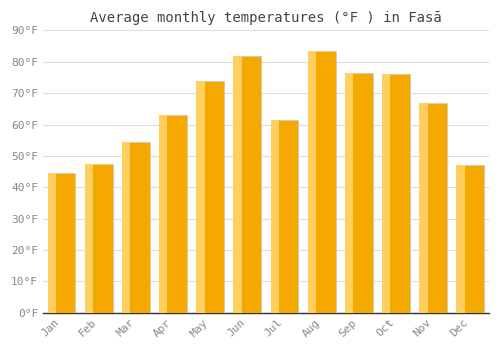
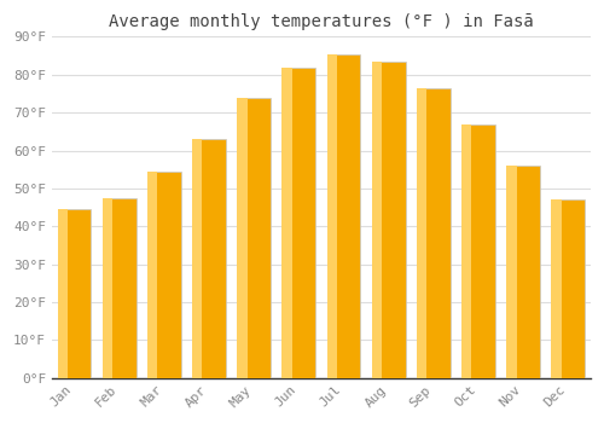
Jul: 61.5°F -> 85.5°F
Oct: 76.0°F -> 67.0°F
Nov: 67.0°F -> 56.0°F
